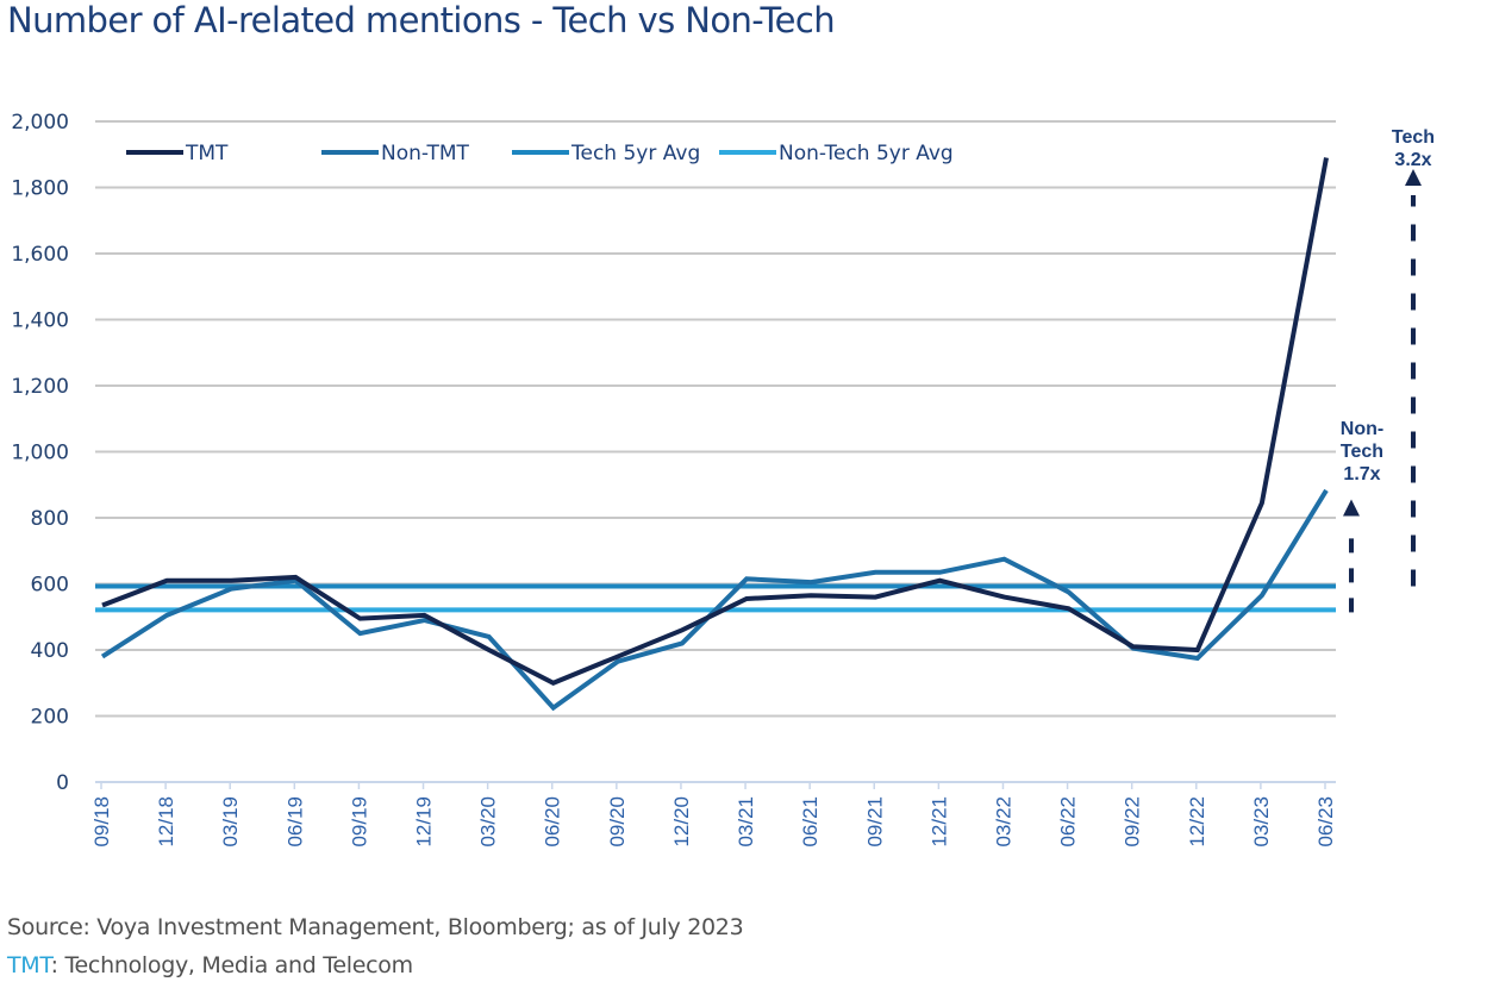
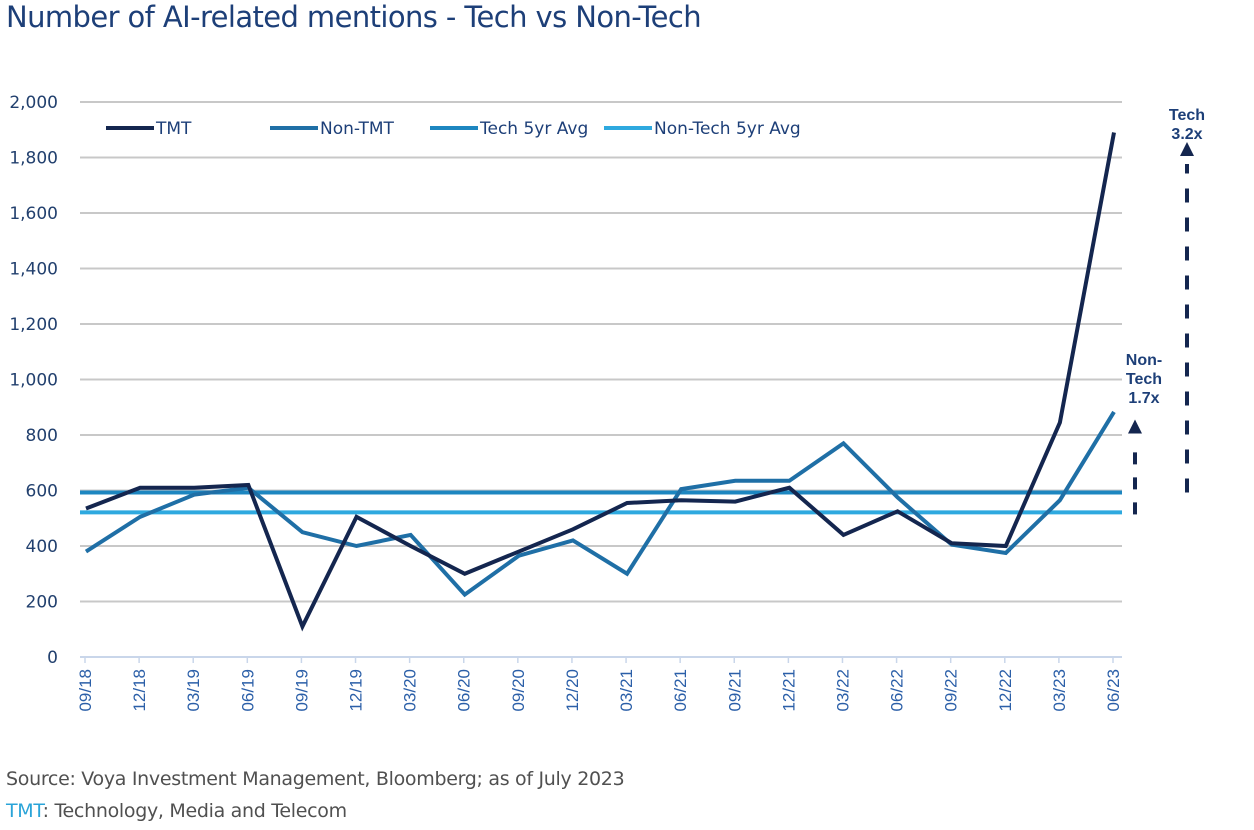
TMT/09/19: 500 -> 110
Non-TMT/12/19: 490 -> 400
Non-TMT/03/21: 620 -> 300
TMT/03/22: 560 -> 440
Non-TMT/03/22: 680 -> 770
